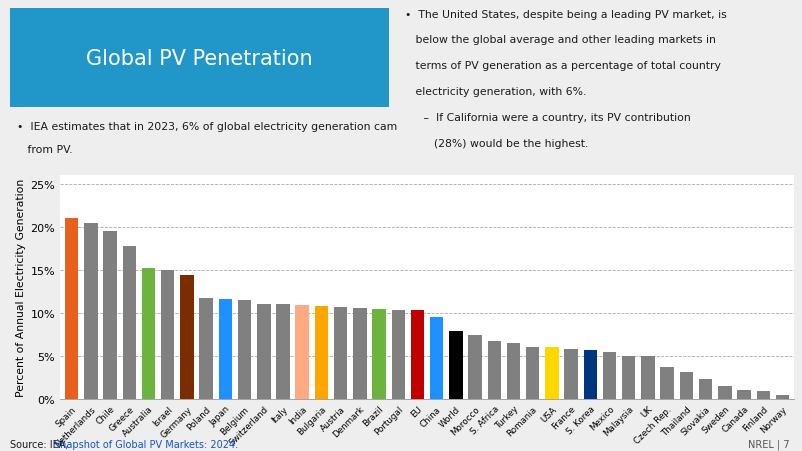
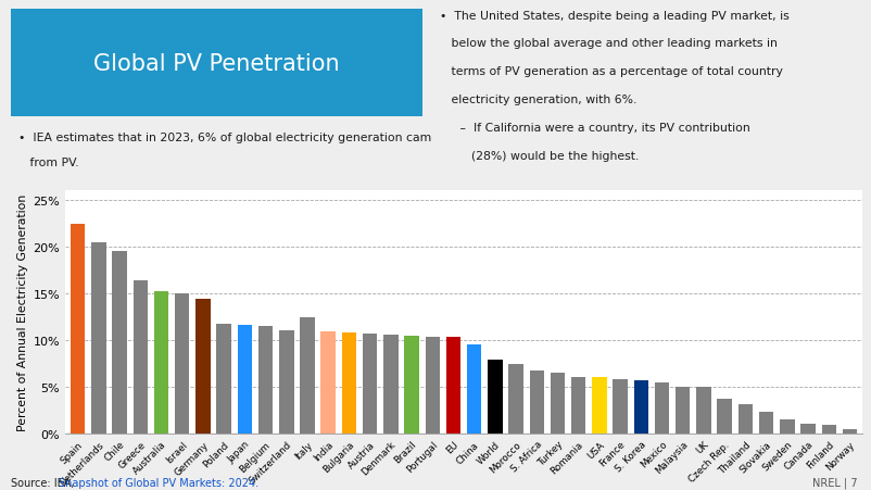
Spain: 21.0% -> 22.4%
Greece: 17.8% -> 16.4%
Italy: 11.0% -> 12.4%
